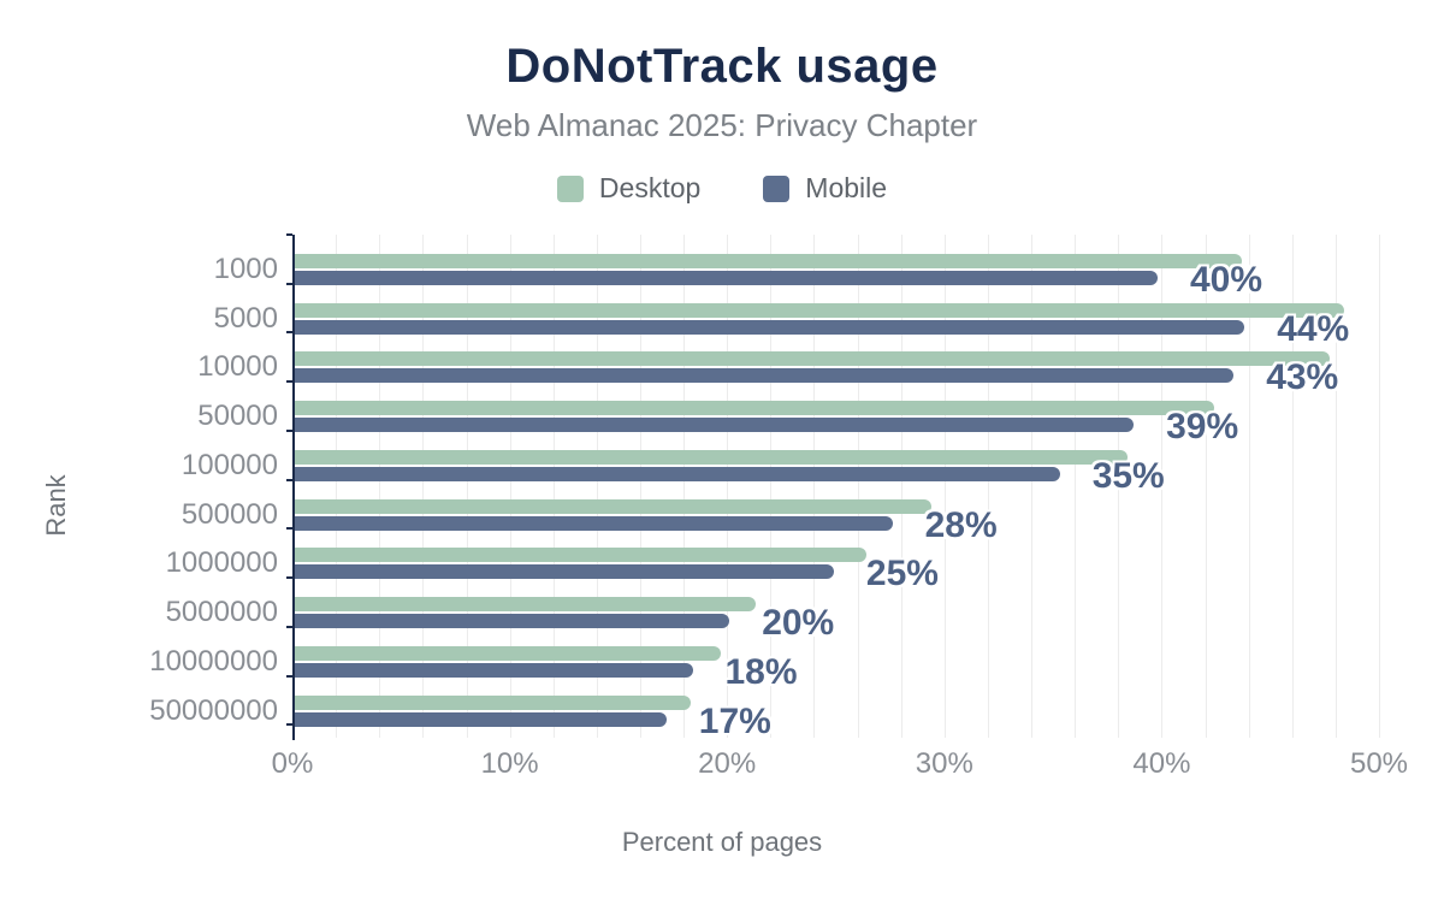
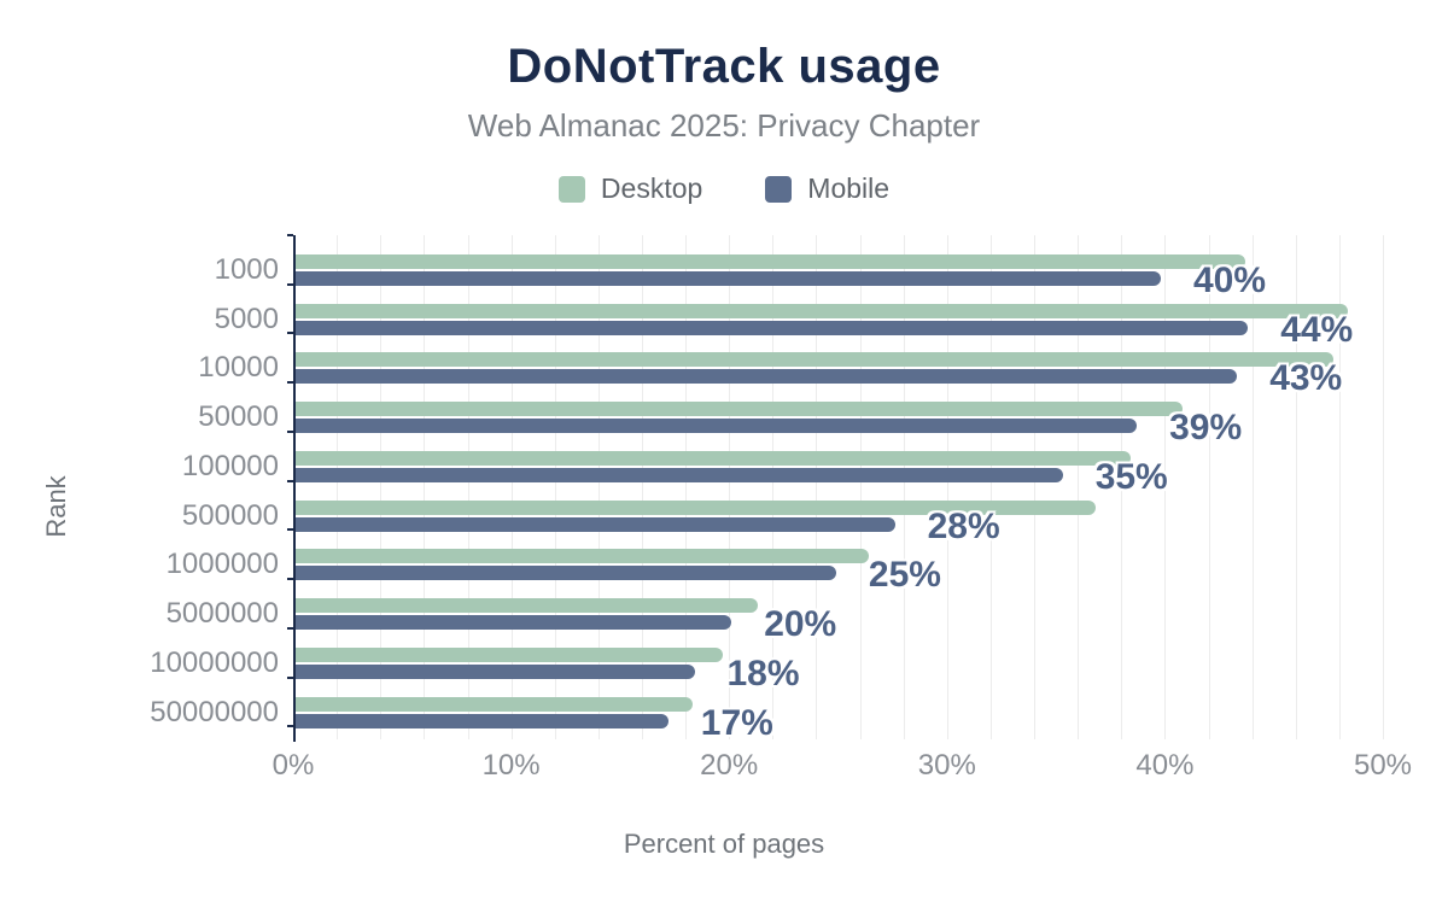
Desktop/50000: 42.3% -> 40.7%
Desktop/500000: 29.3% -> 36.7%
